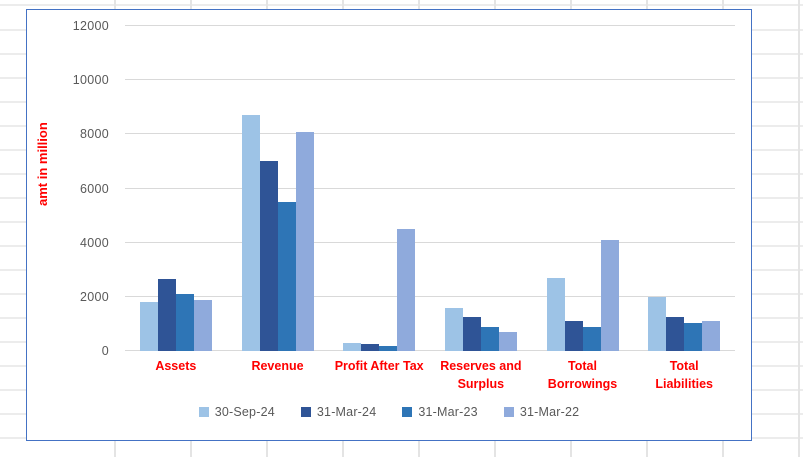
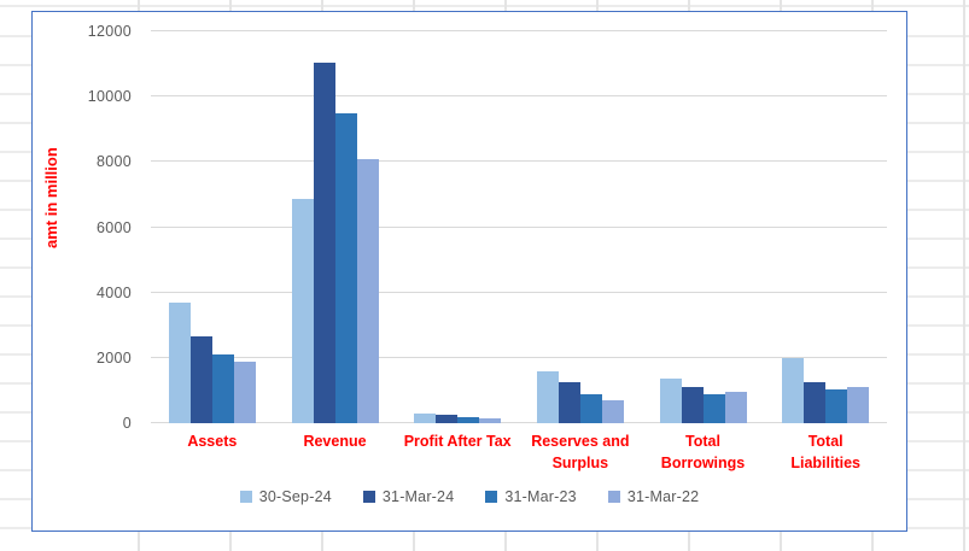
30-Sep-24/Assets: 1800 -> 3700
30-Sep-24/Revenue: 8700 -> 6800
31-Mar-24/Revenue: 7000 -> 11000
31-Mar-23/Revenue: 5500 -> 9500
31-Mar-22/Profit After Tax: 4500 -> 200
30-Sep-24/Total Borrowings: 2700 -> 1400
31-Mar-22/Total Borrowings: 4100 -> 1000
